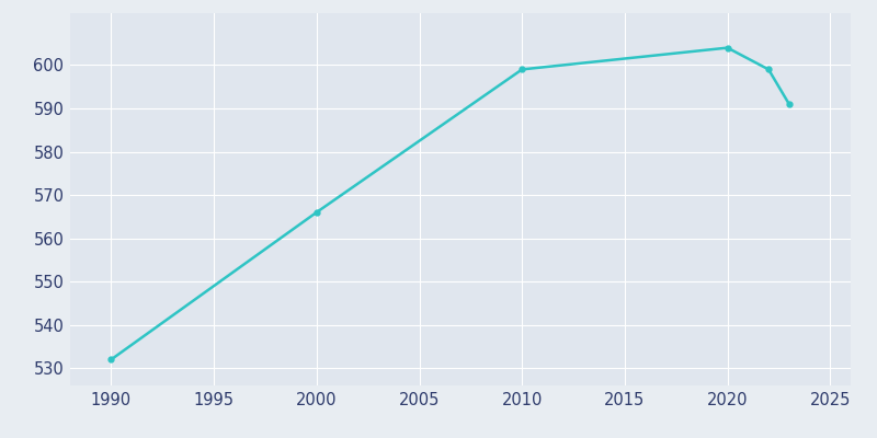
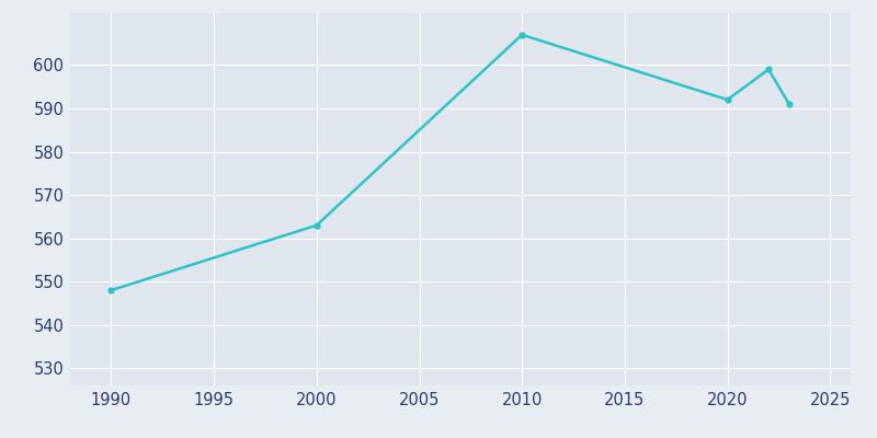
1990: 532 -> 548
2000: 566 -> 563
2010: 599 -> 607
2020: 604 -> 592
